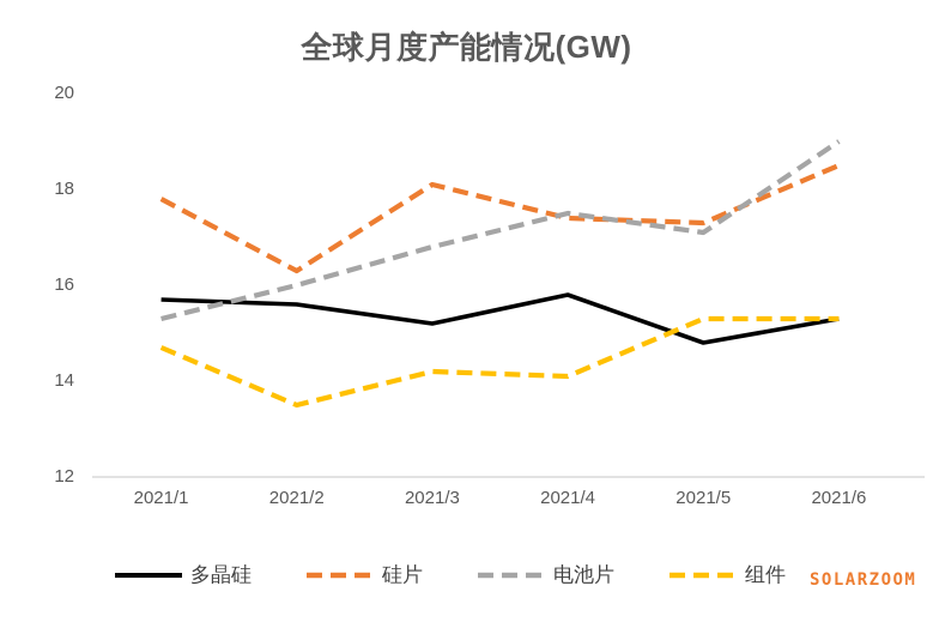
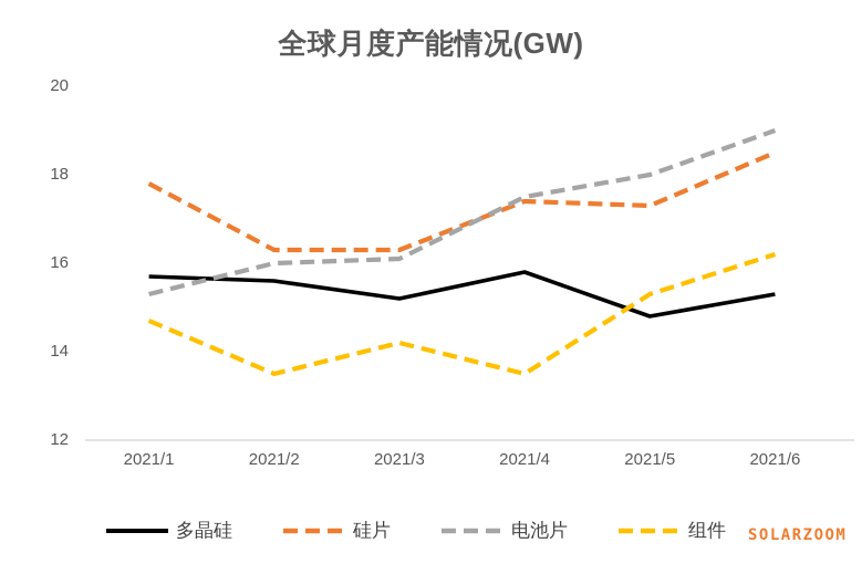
硅片/2021/3: 18.1 -> 16.3
电池片/2021/3: 16.8 -> 16.1
组件/2021/4: 14.1 -> 13.5
电池片/2021/5: 17.1 -> 18.0
组件/2021/6: 15.3 -> 16.2
